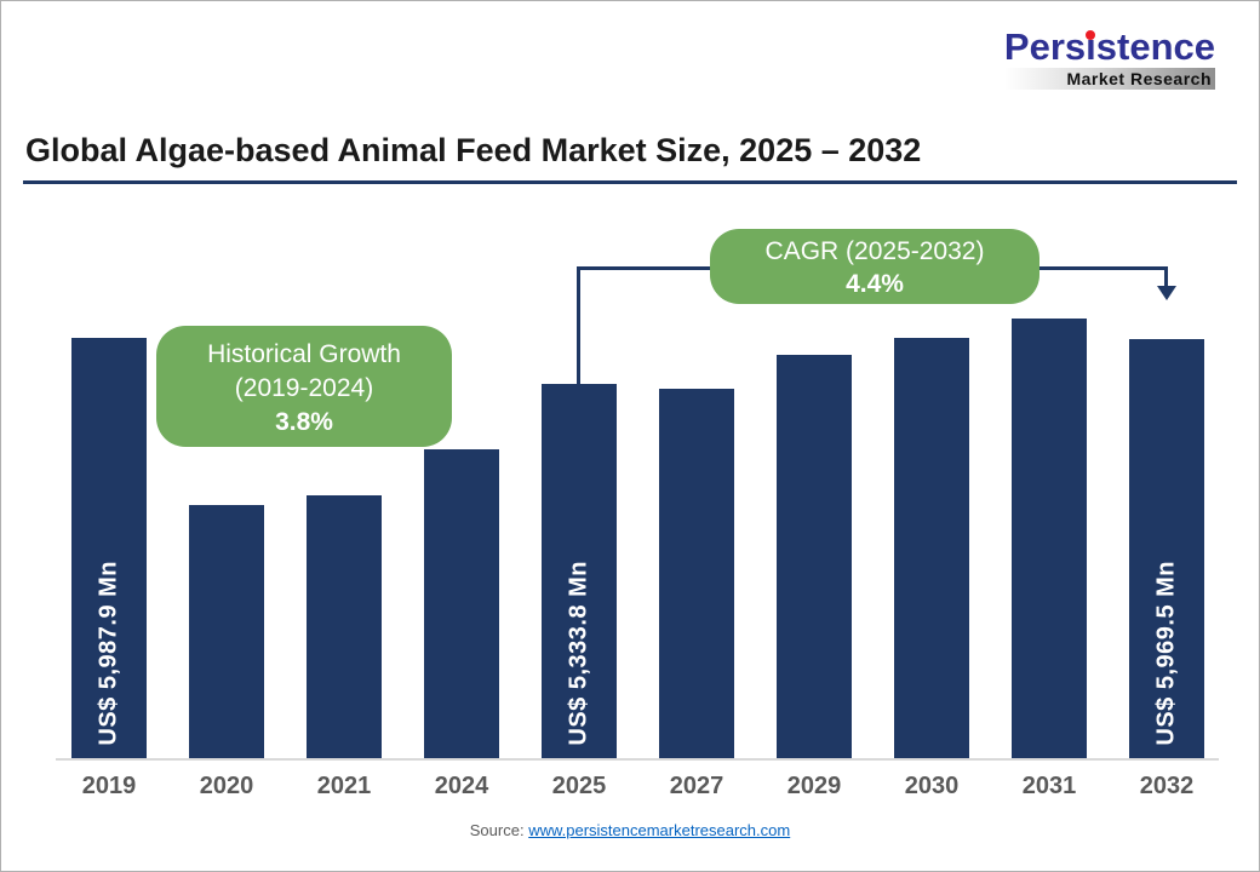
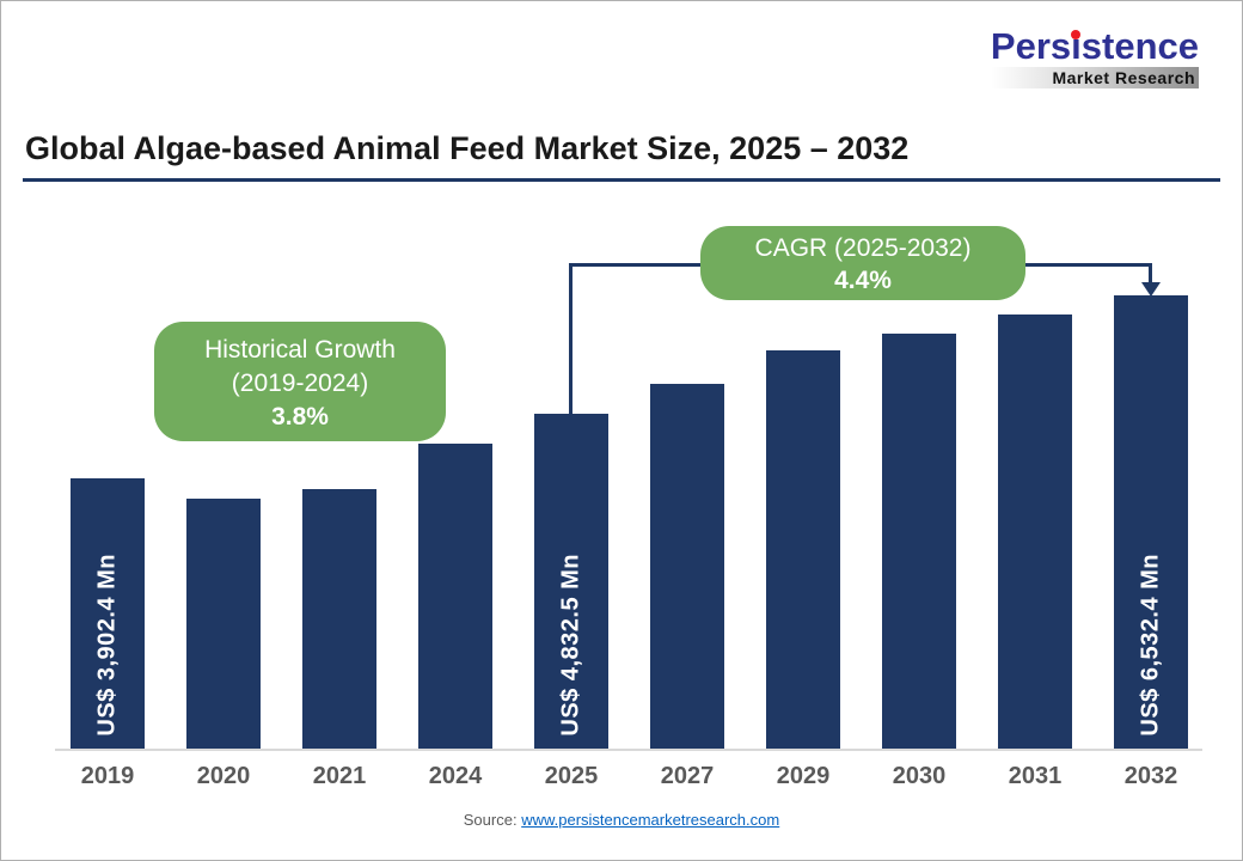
2019: 5,987.9 -> 3,902.4
2025: 5,333.8 -> 4,832.5
2032: 5,969.5 -> 6,532.4
